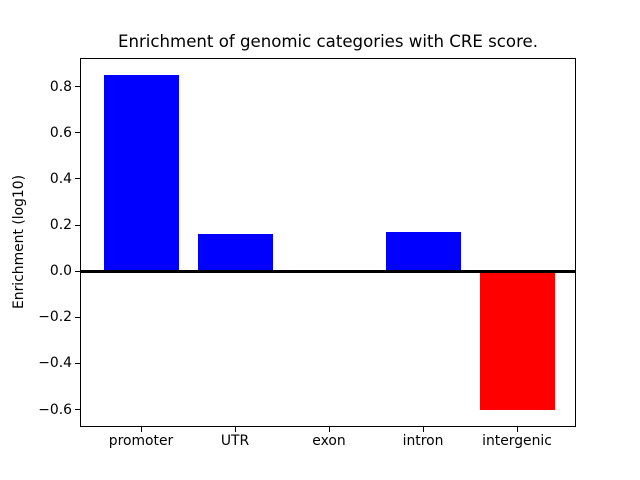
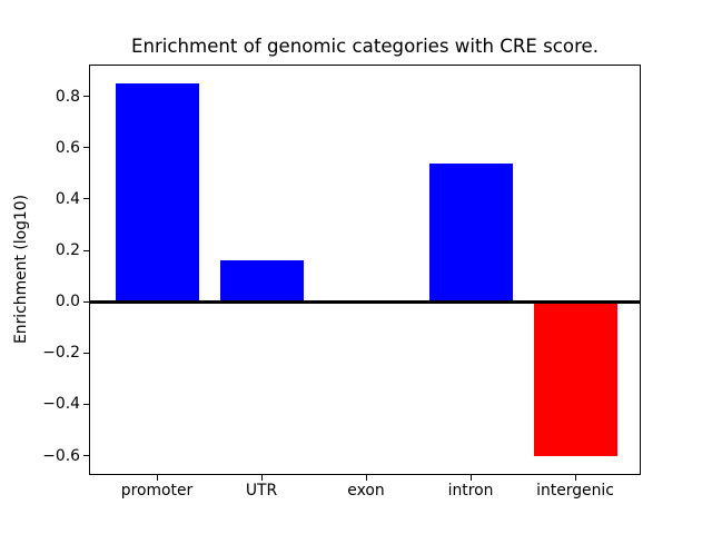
intron: 0.17 -> 0.54
